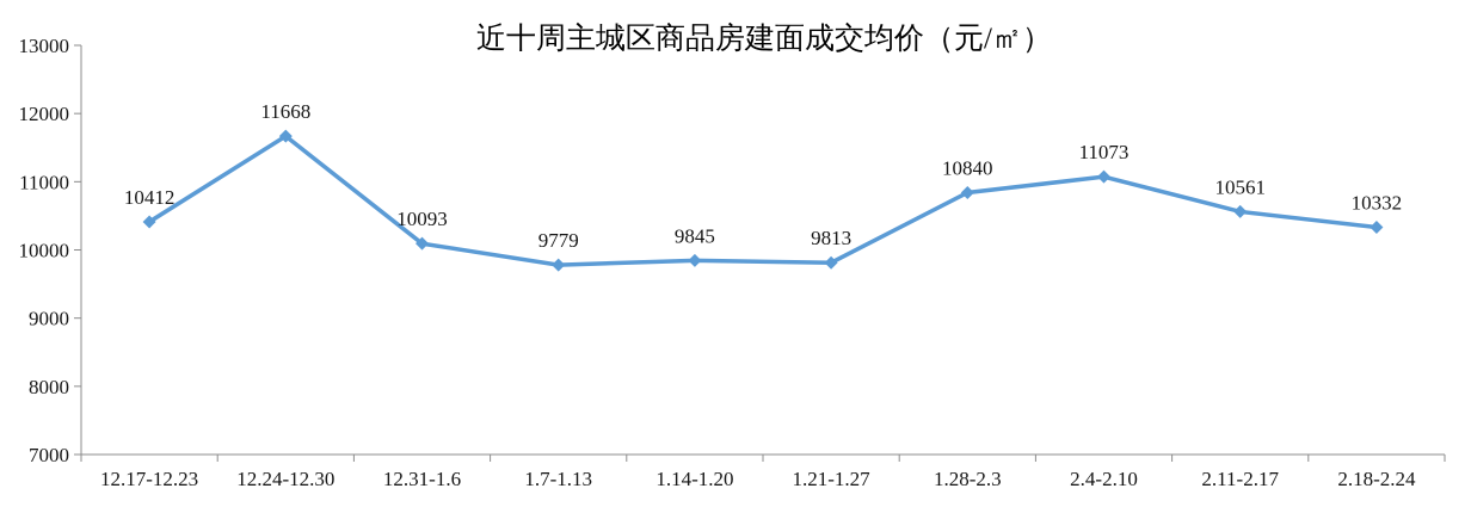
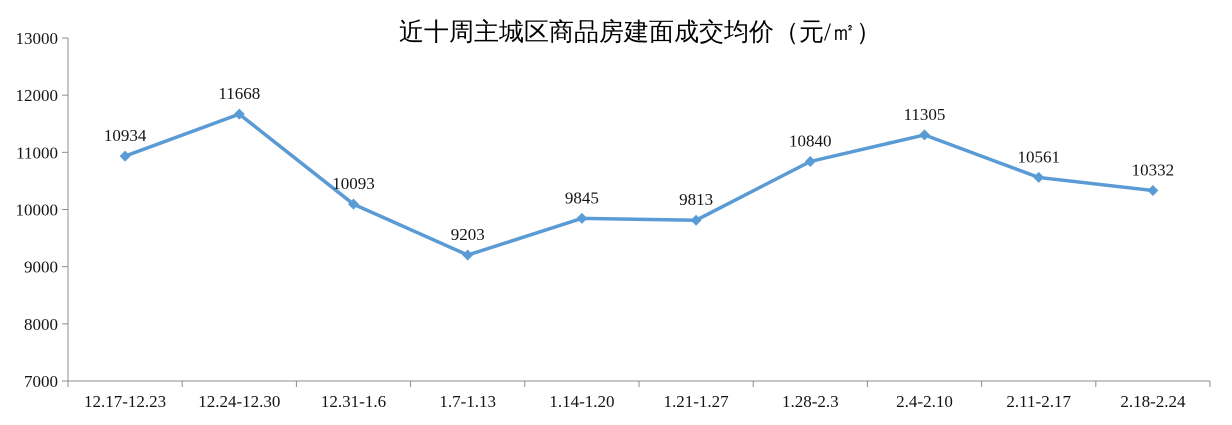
12.17-12.23: 10412 -> 10934
1.7-1.13: 9779 -> 9203
2.4-2.10: 11073 -> 11305
